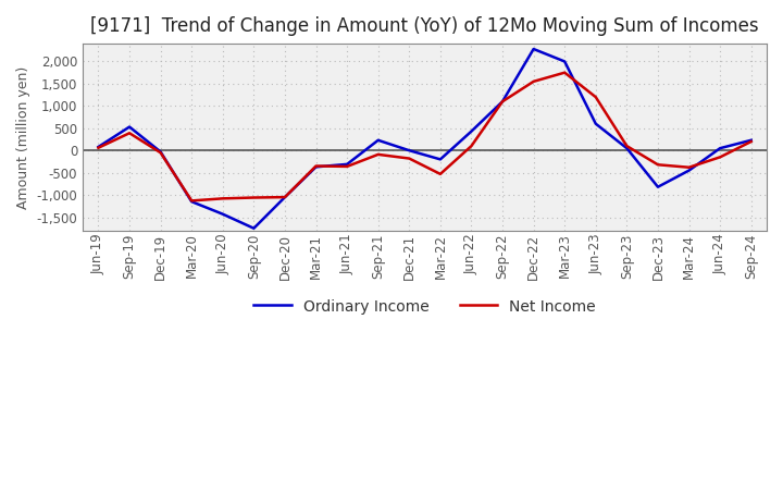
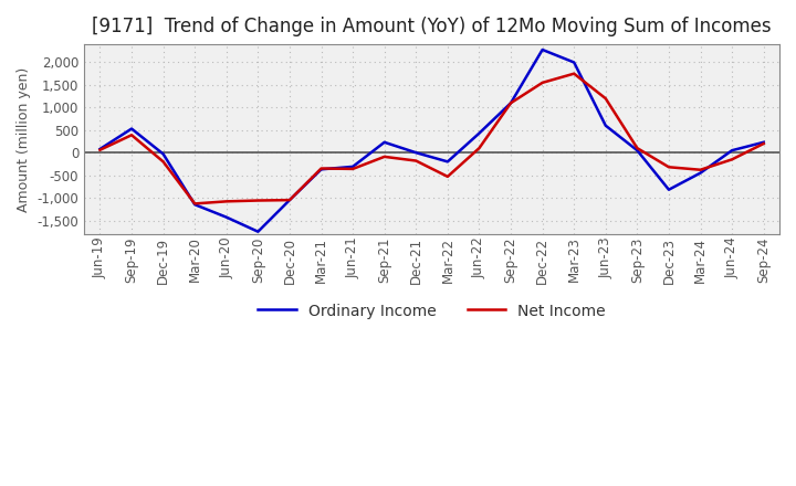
Net Income/Dec-19: -50 -> -200
